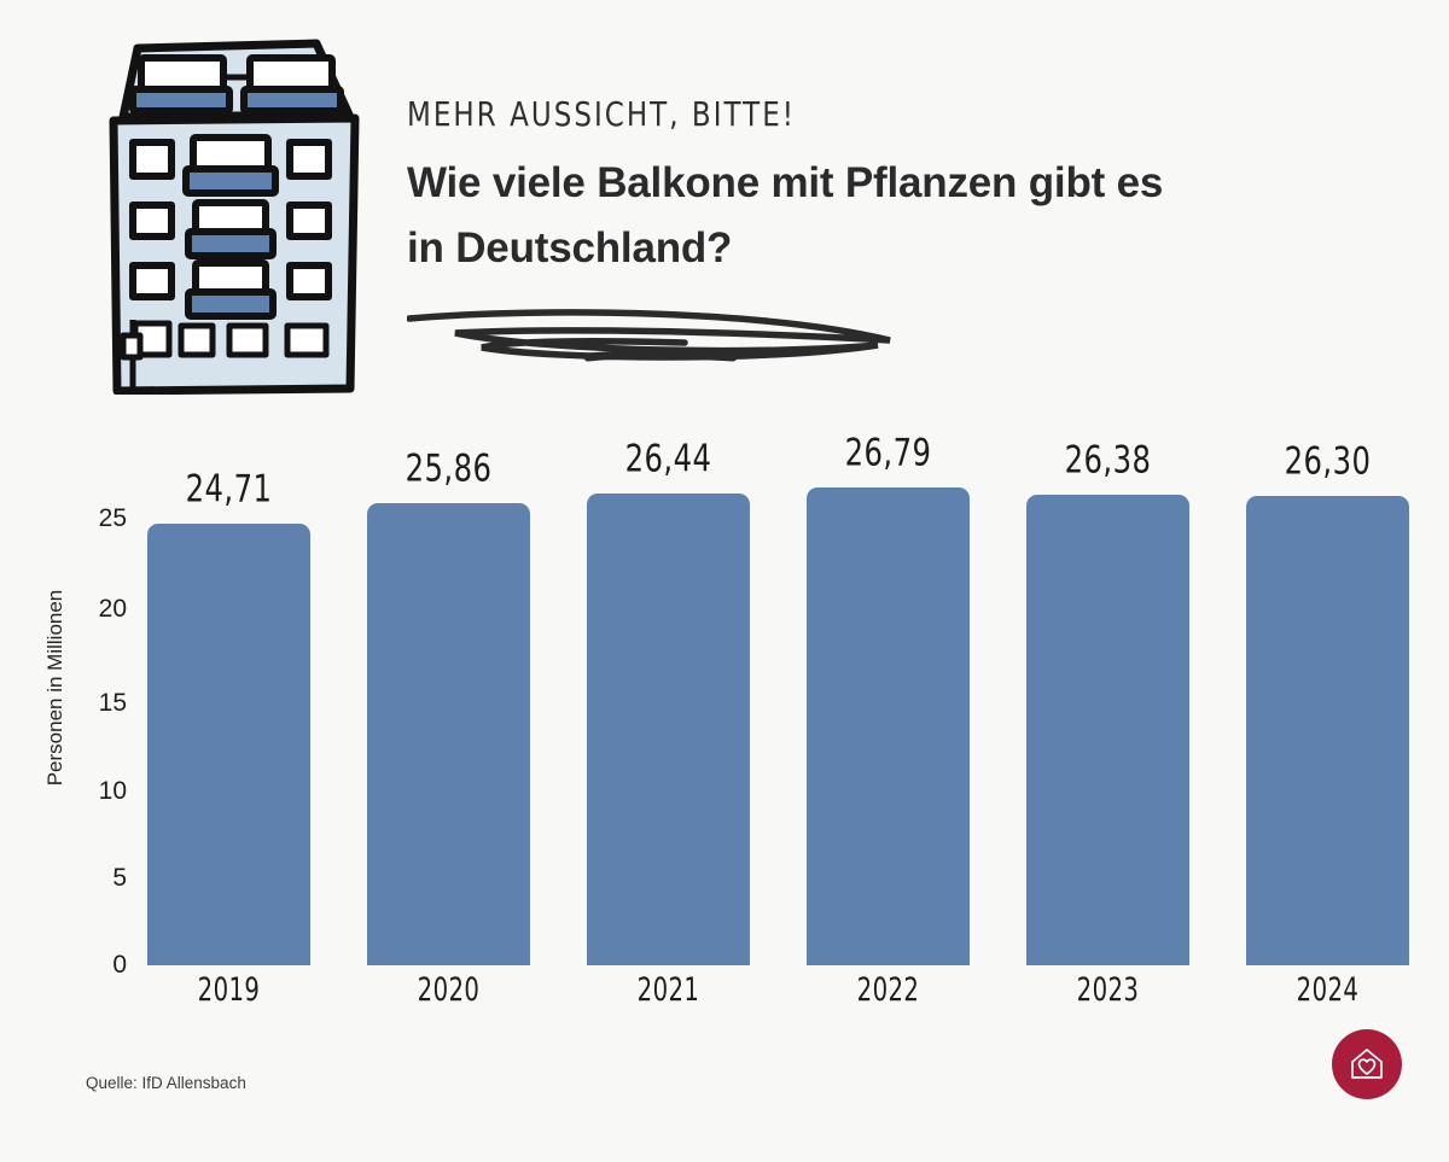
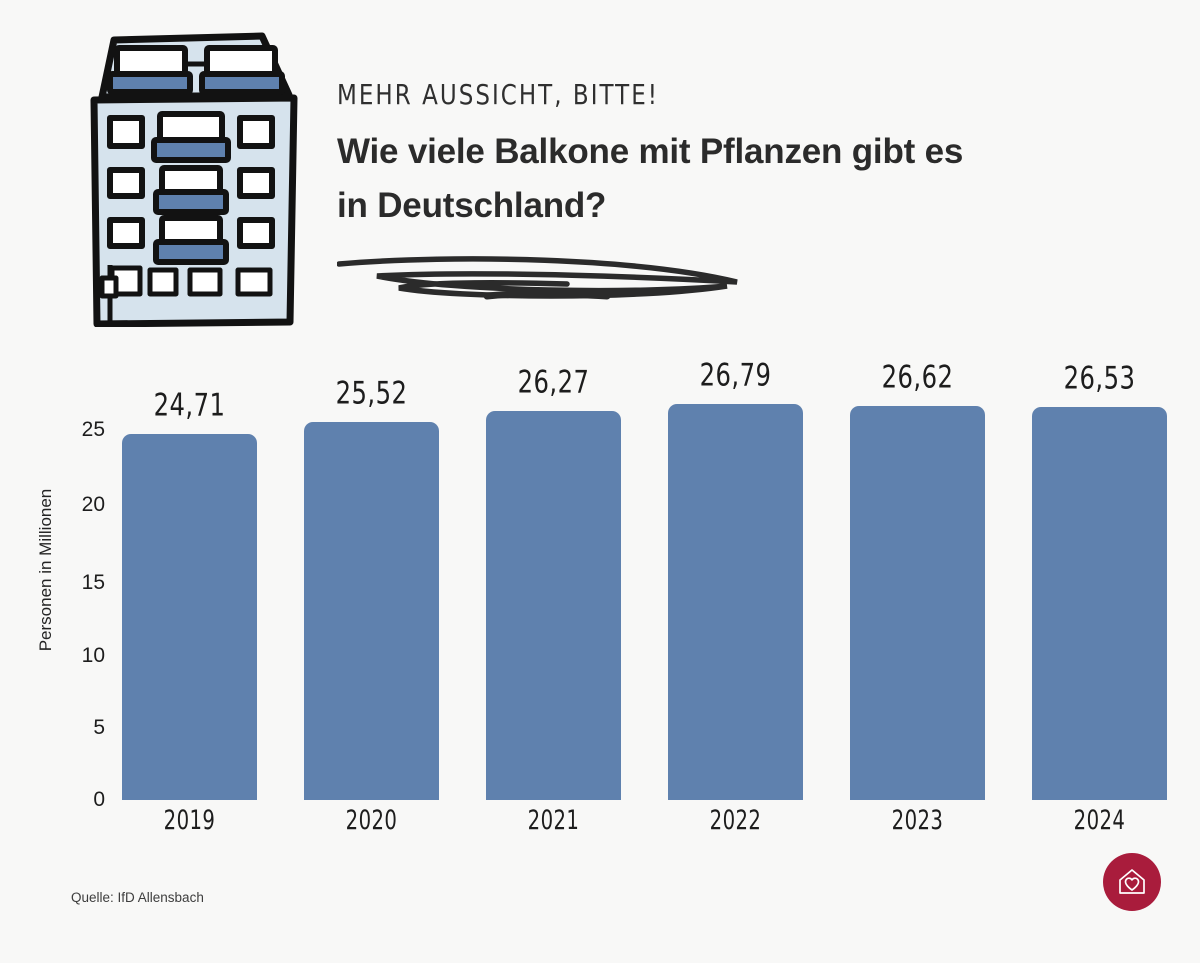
2020: 25,86 -> 25,52
2021: 26,44 -> 26,27
2023: 26,38 -> 26,62
2024: 26,30 -> 26,53
